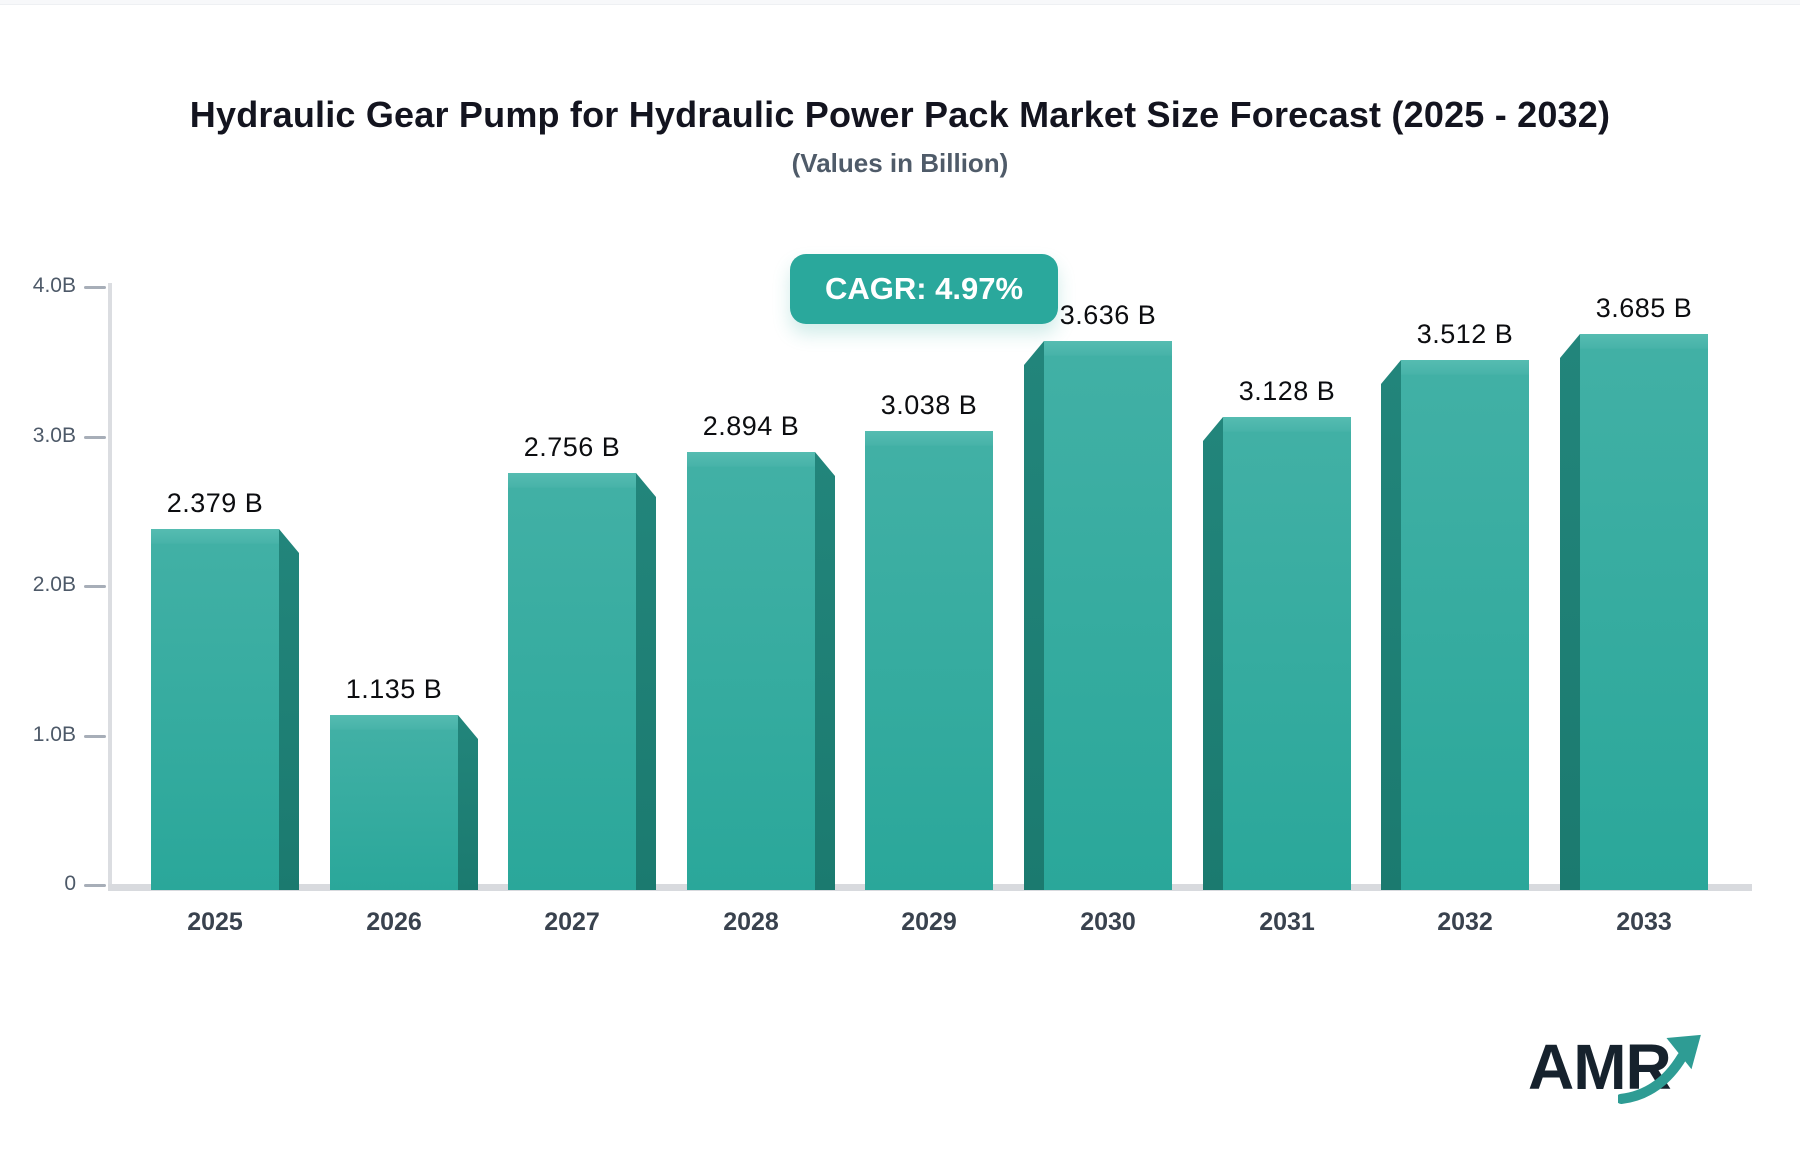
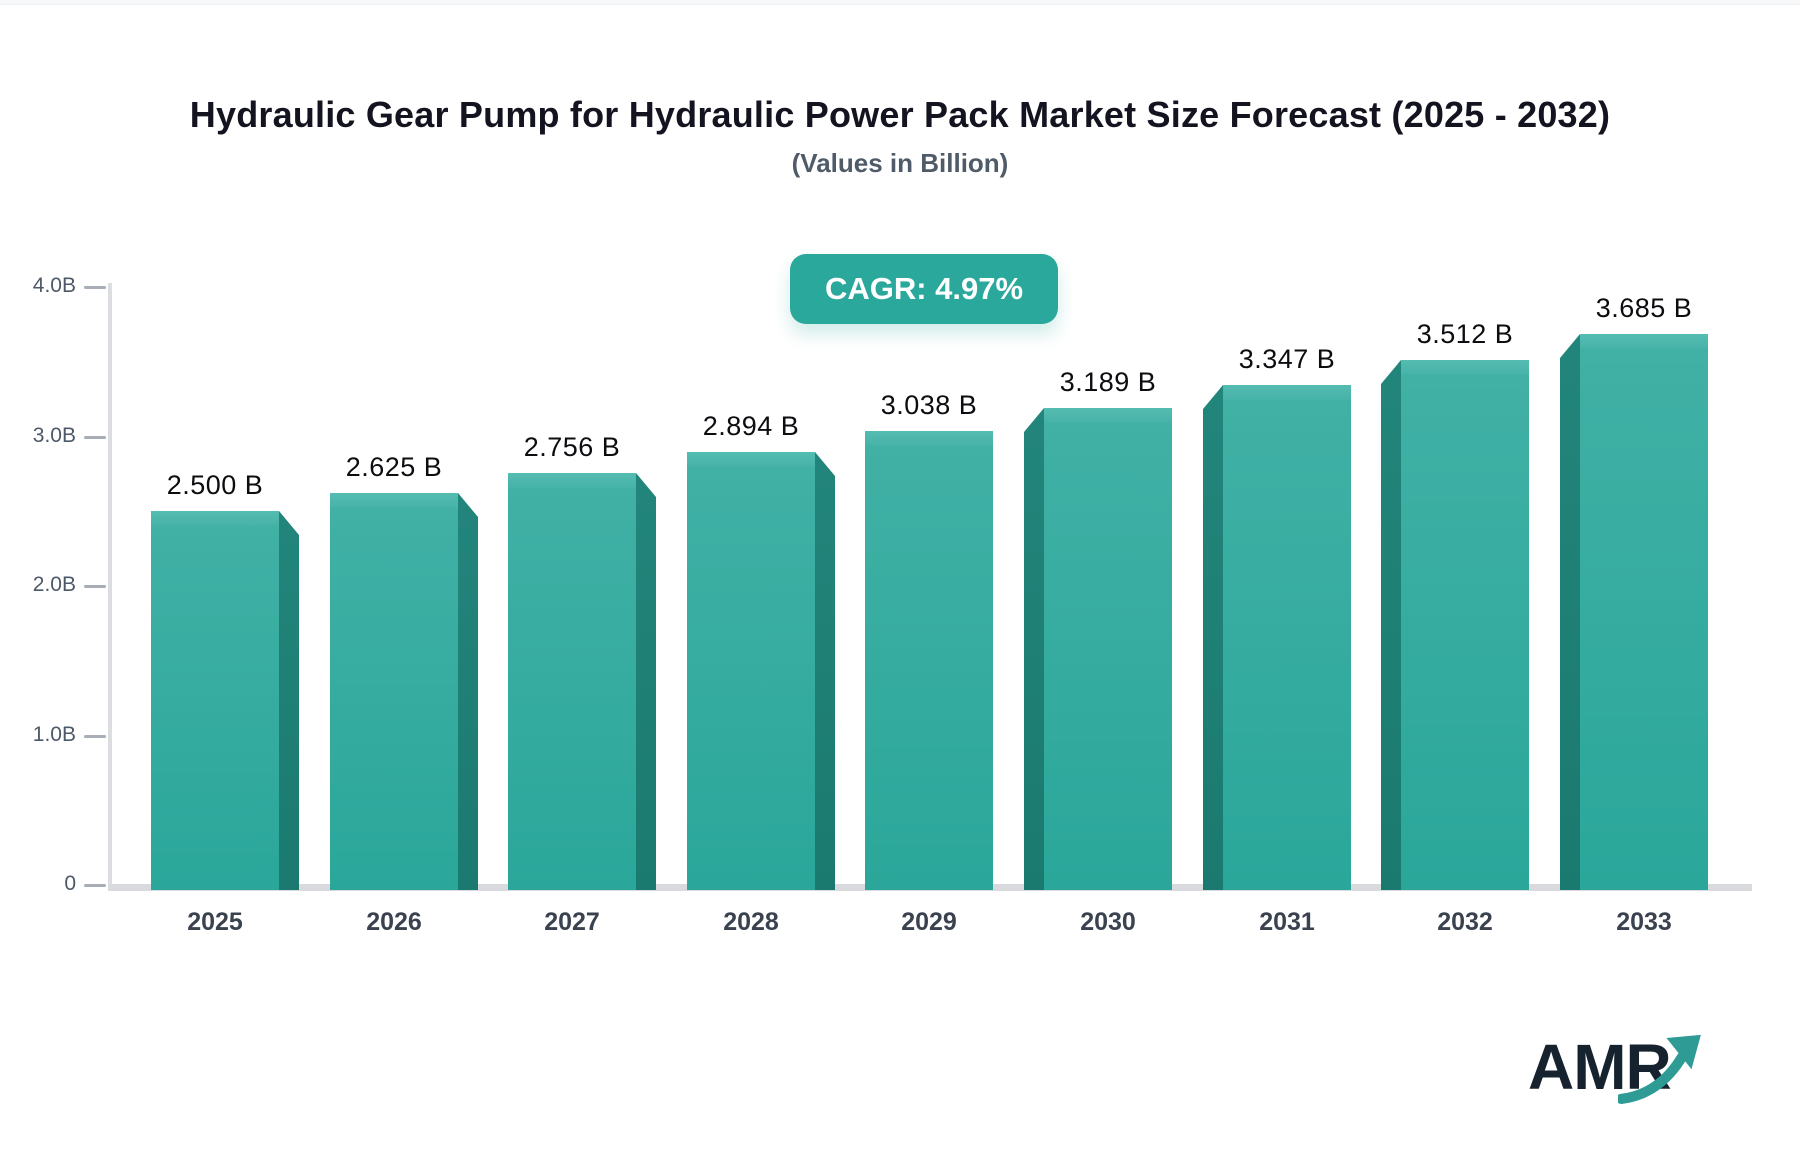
2025: 2.379 -> 2.500
2026: 1.135 -> 2.625
2030: 3.636 -> 3.189
2031: 3.128 -> 3.347
